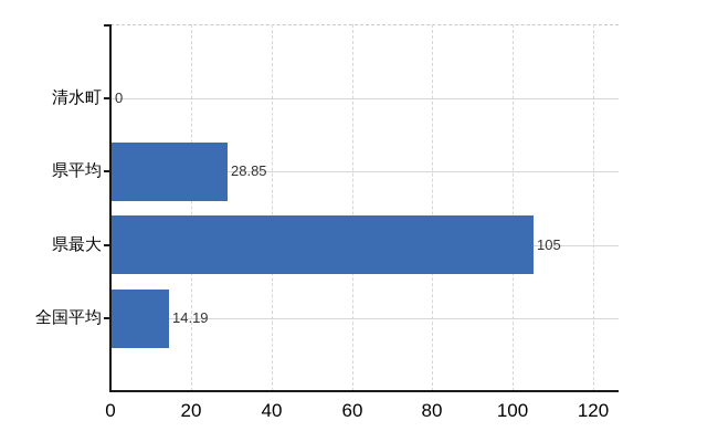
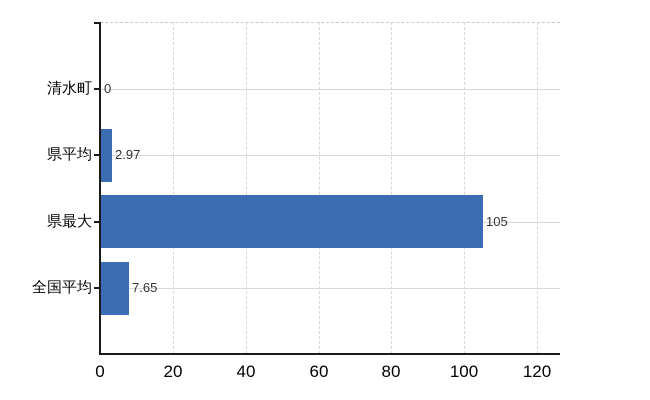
県平均: 28.85 -> 2.97
全国平均: 14.19 -> 7.65
